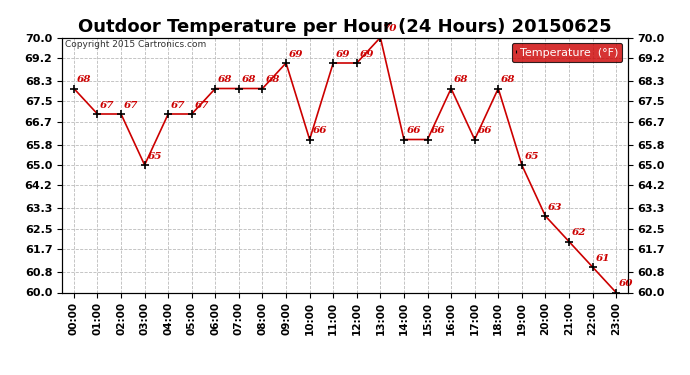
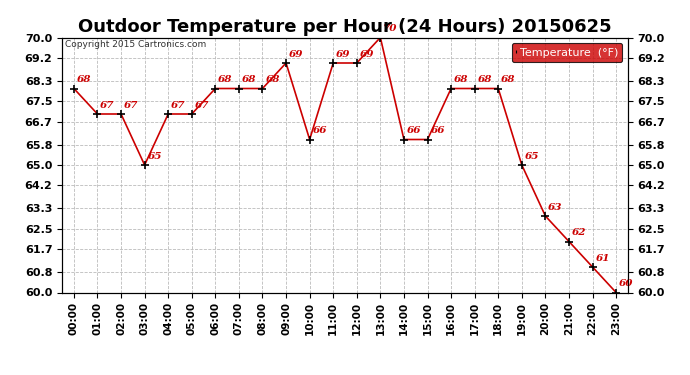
17:00: 66 -> 68
